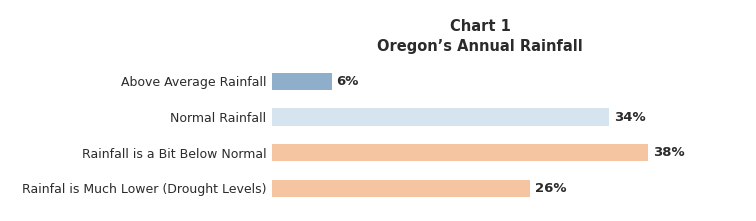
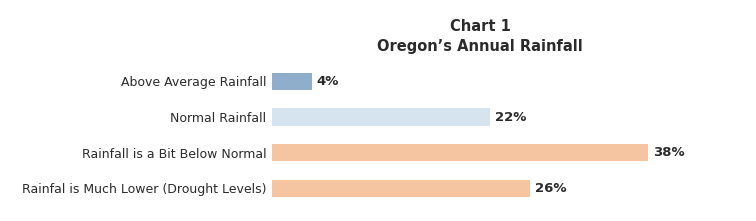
Above Average Rainfall: 6% -> 4%
Normal Rainfall: 34% -> 22%
